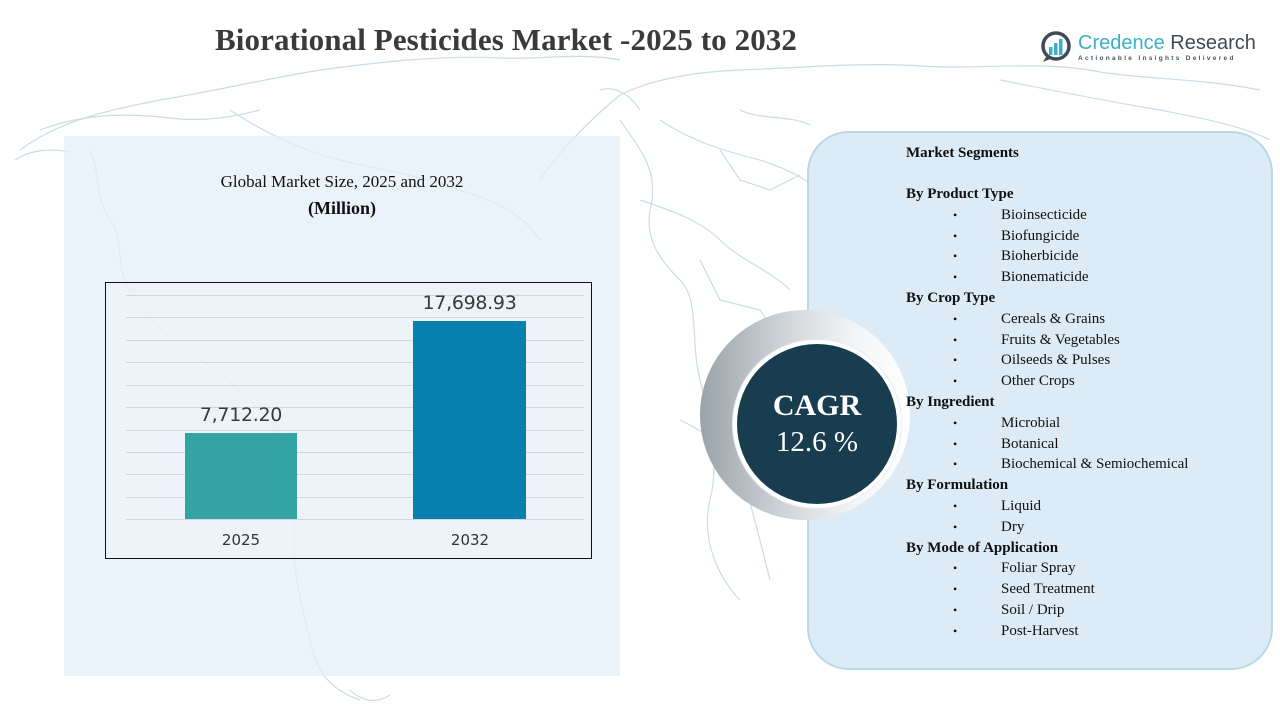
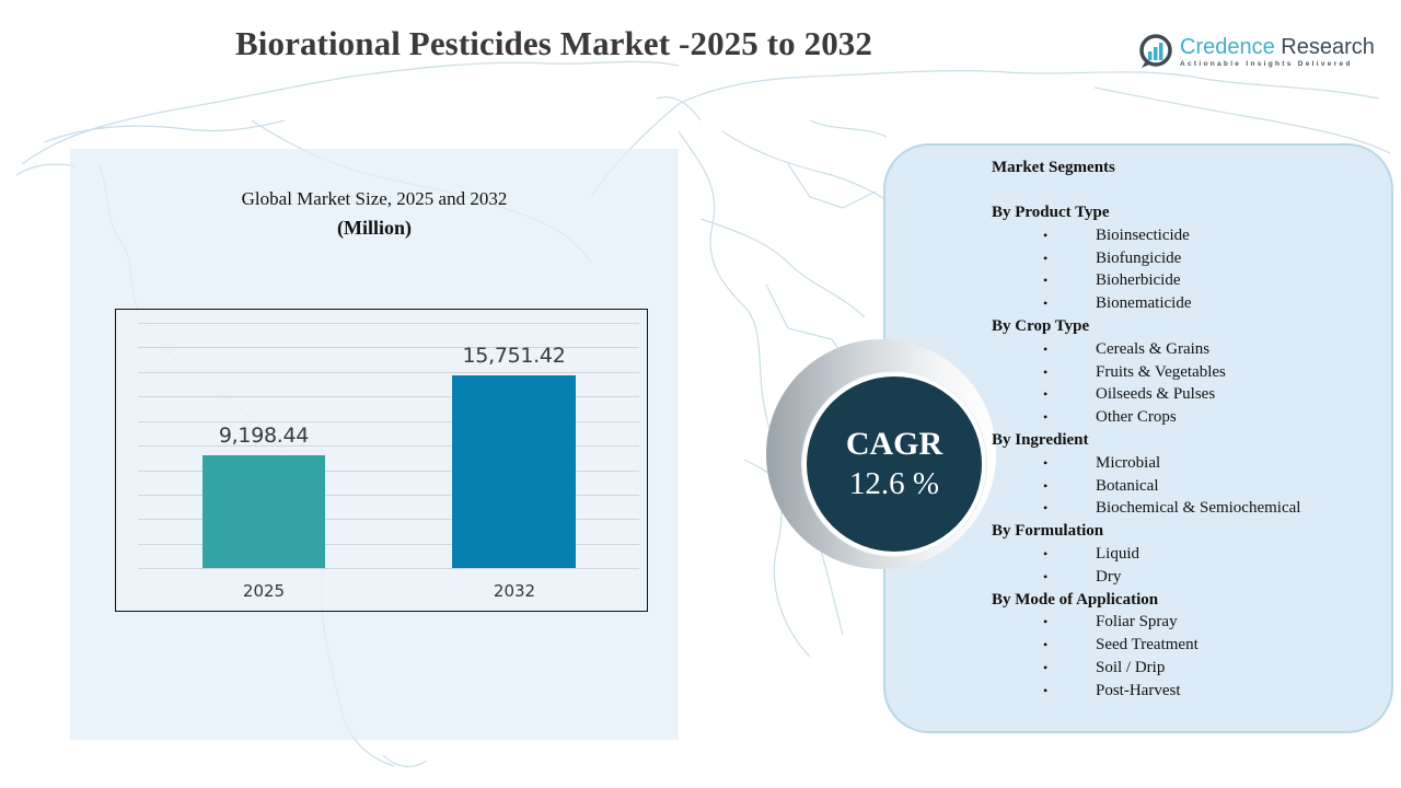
2025: 7,712.20 -> 9,198.44
2032: 17,698.93 -> 15,751.42
